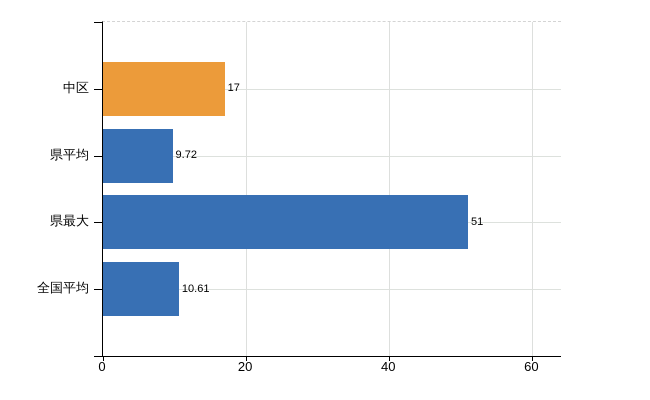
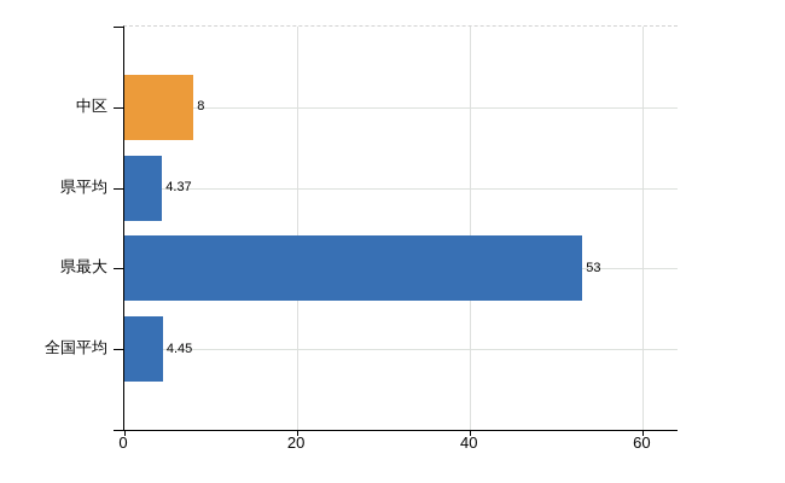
中区: 17 -> 8
県平均: 9.72 -> 4.37
県最大: 51 -> 53
全国平均: 10.61 -> 4.45
